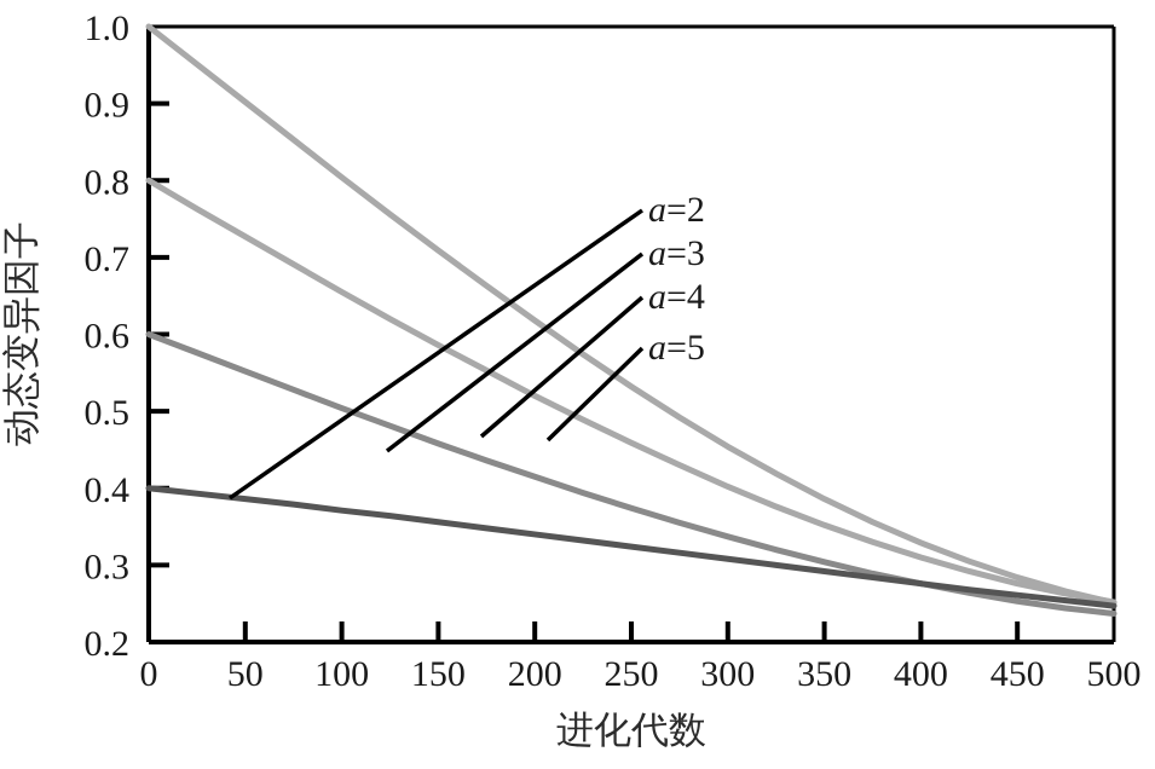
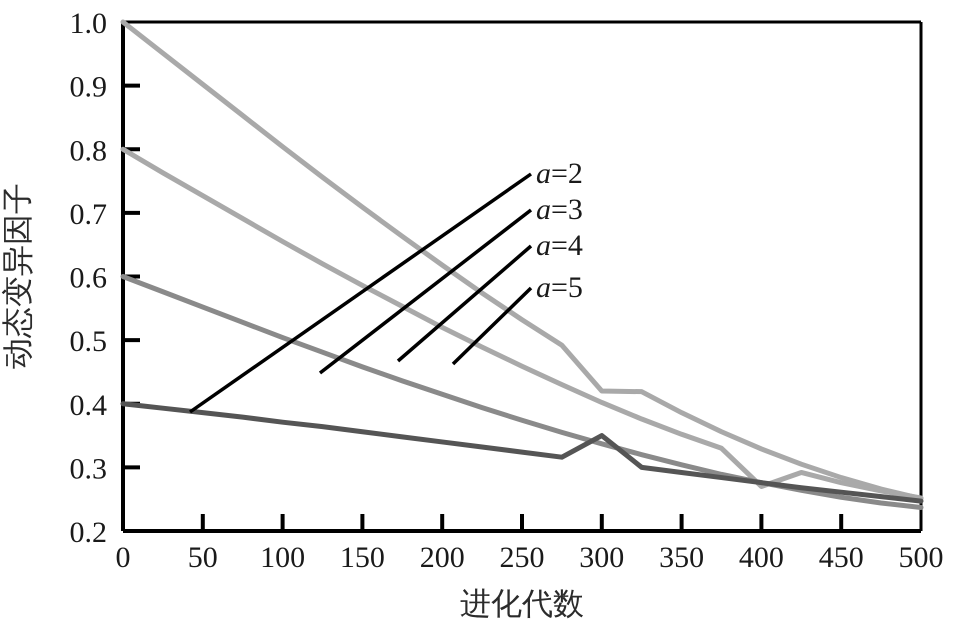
a=2/300: 0.45 -> 0.42
a=5/300: 0.31 -> 0.35
a=3/400: 0.31 -> 0.27
